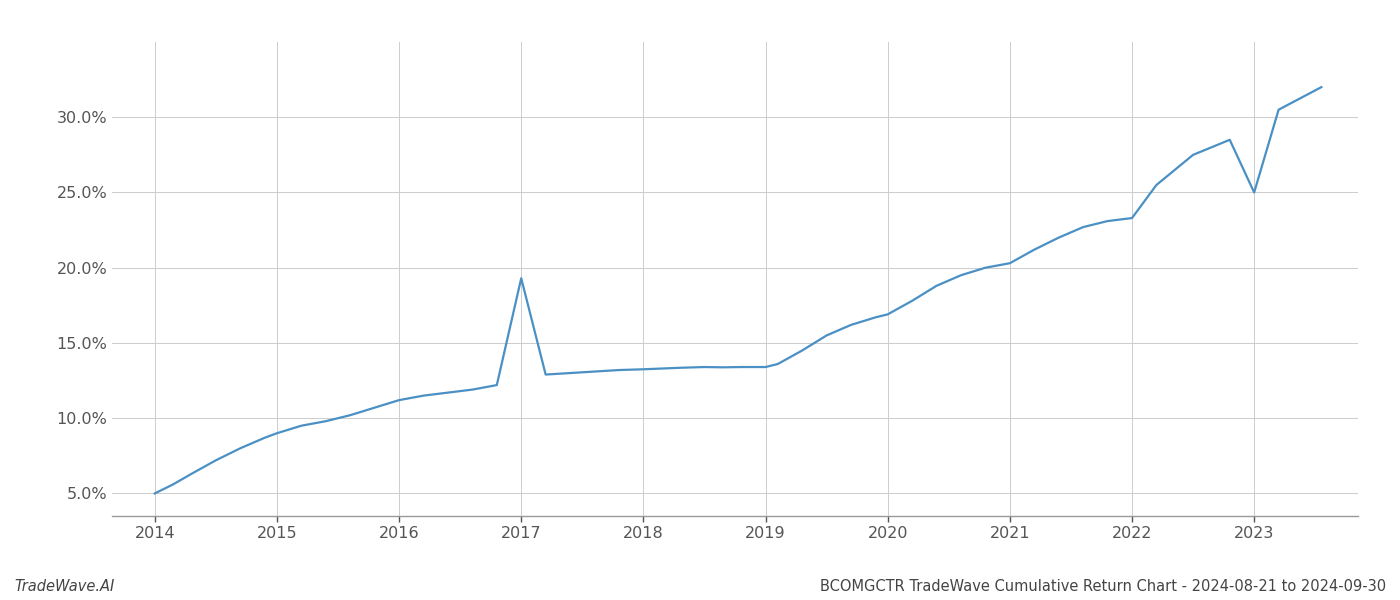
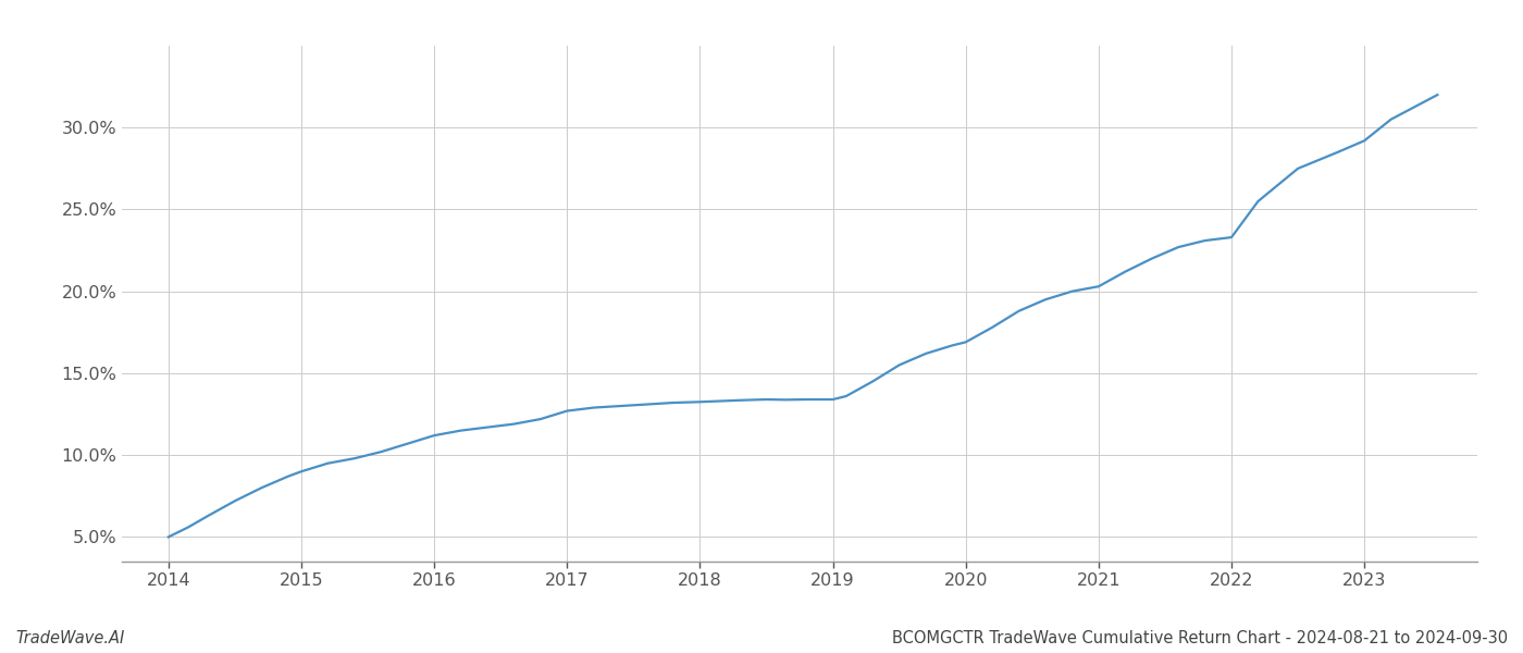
2017: 19.3% -> 12.7%
2023: 25.0% -> 29.2%
